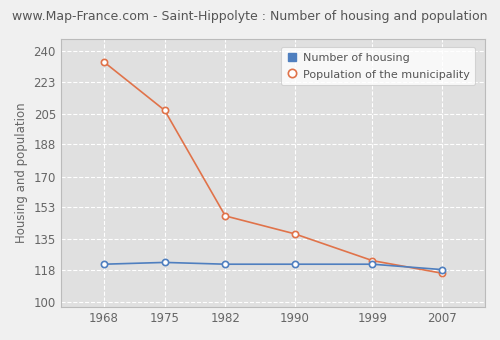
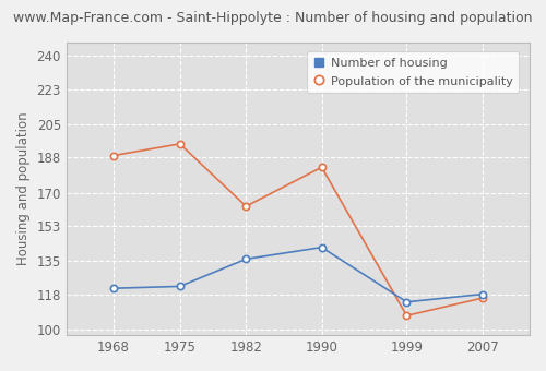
Population of the municipality/1968: 234 -> 189
Population of the municipality/1975: 207 -> 195
Number of housing/1982: 121 -> 136
Population of the municipality/1982: 148 -> 163
Number of housing/1990: 121 -> 142
Population of the municipality/1990: 138 -> 183
Number of housing/1999: 121 -> 114
Population of the municipality/1999: 123 -> 107
